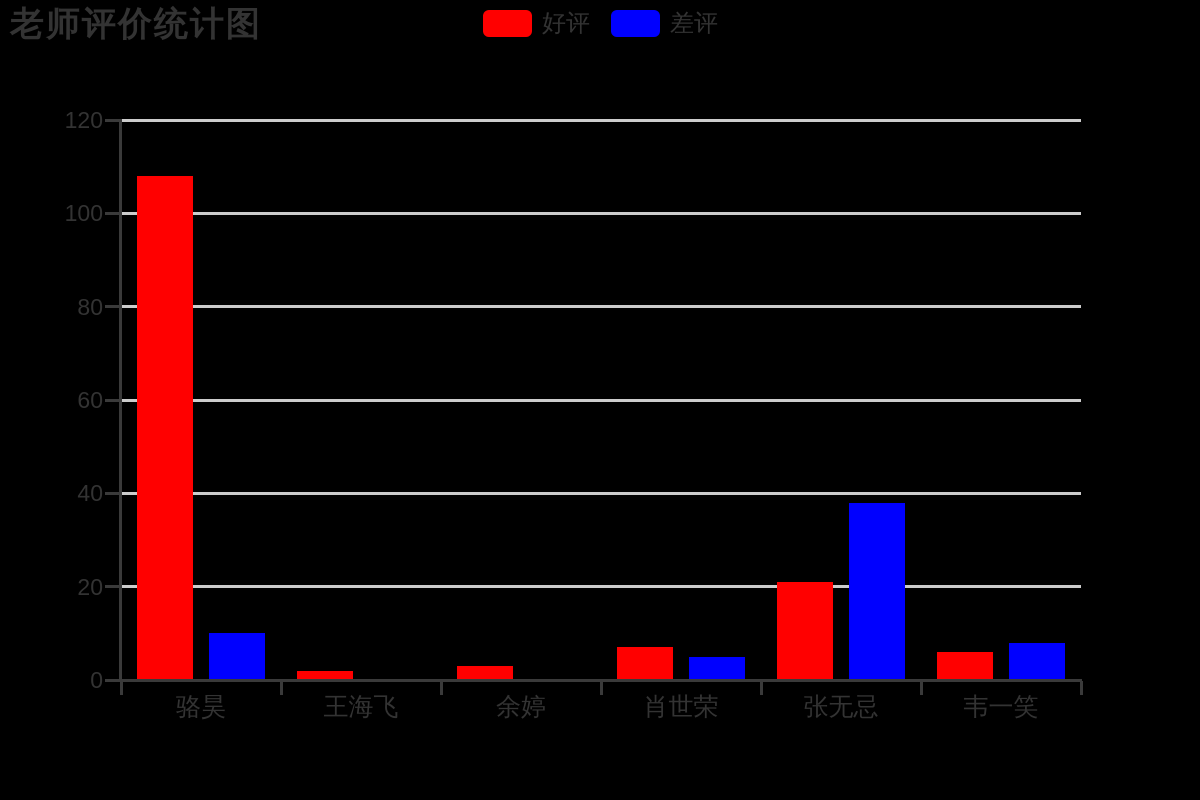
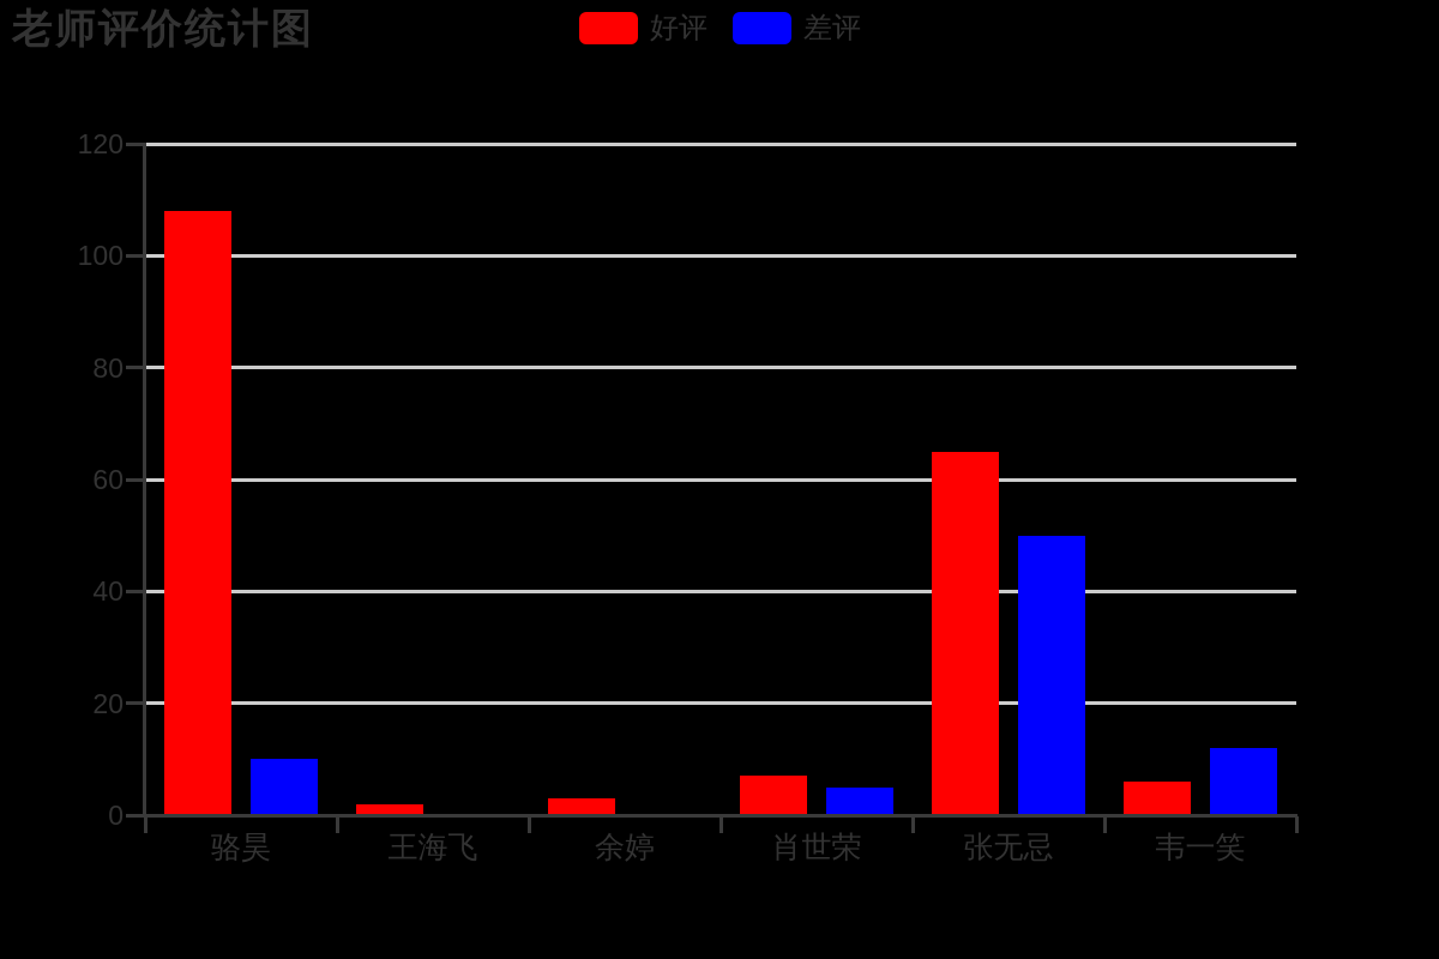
好评/张无忌: 21 -> 65
差评/张无忌: 38 -> 50
差评/韦一笑: 8 -> 12
